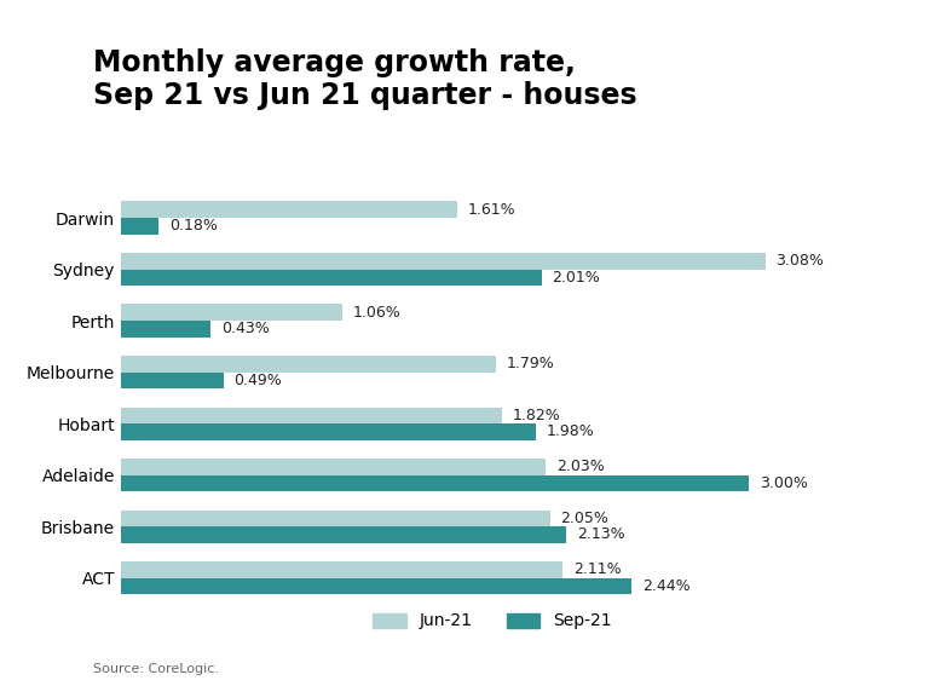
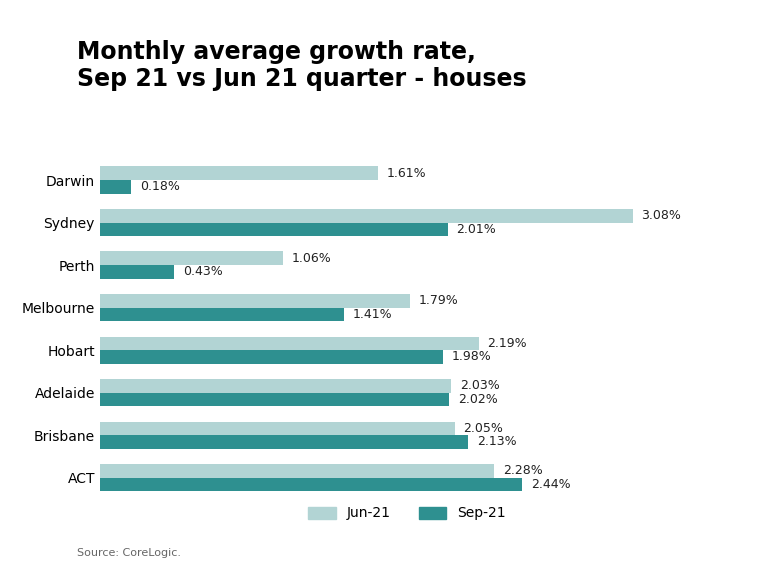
Sep-21/Melbourne: 0.49% -> 1.41%
Jun-21/Hobart: 1.82% -> 2.19%
Sep-21/Adelaide: 3.00% -> 2.02%
Jun-21/ACT: 2.11% -> 2.28%
